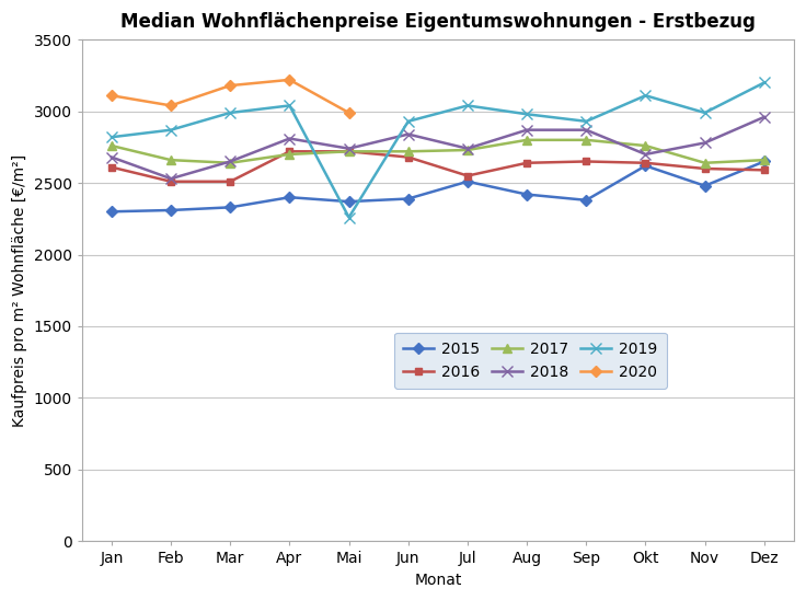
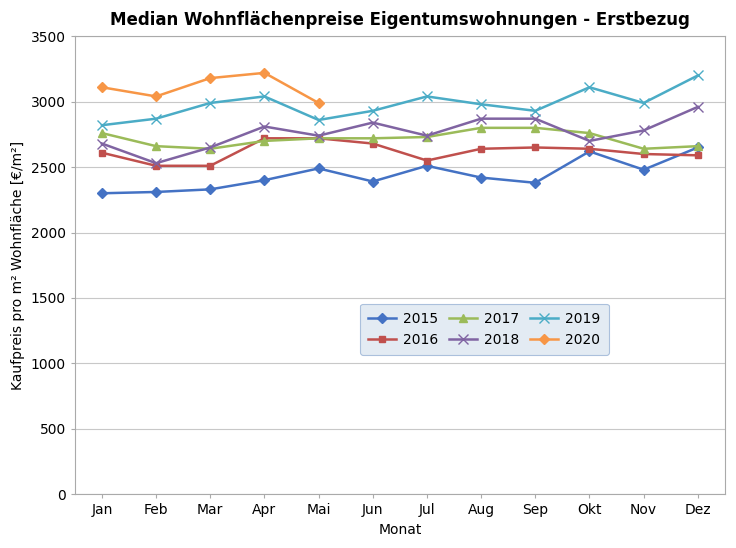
2015/Mai: 2370 -> 2490
2019/Mai: 2260 -> 2860
